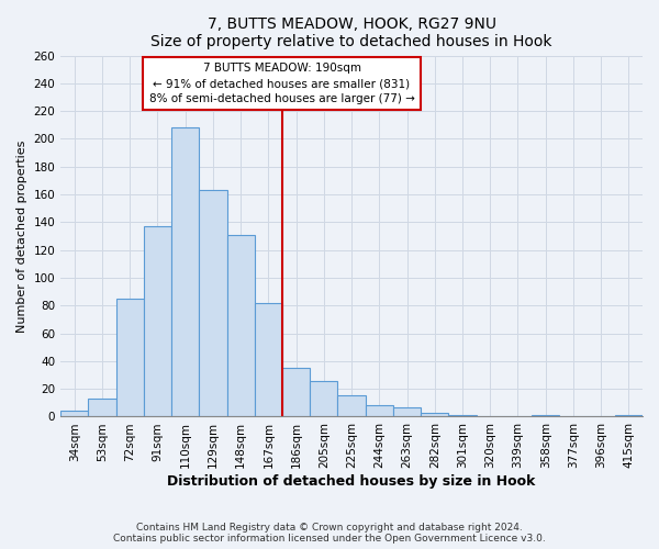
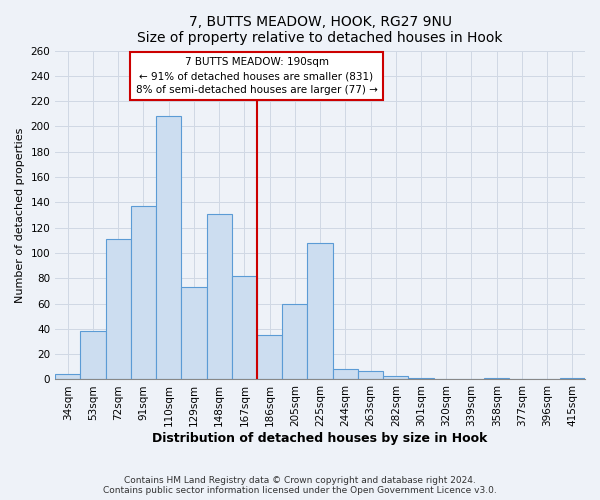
53sqm: 13 -> 38
72sqm: 85 -> 111
129sqm: 163 -> 73
205sqm: 26 -> 60
225sqm: 15 -> 108
